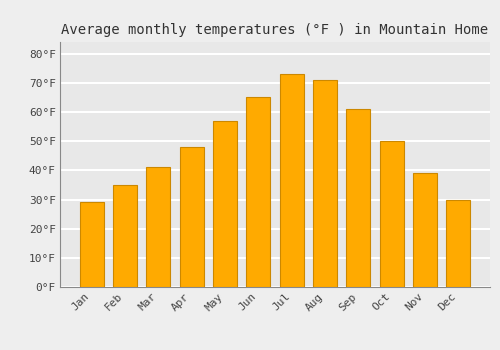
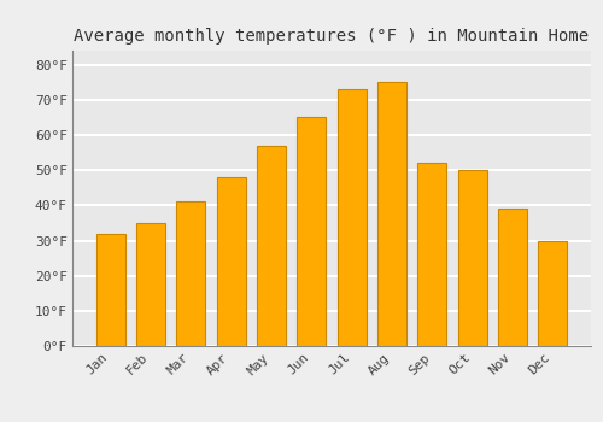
Jan: 29°F -> 32°F
Aug: 71°F -> 75°F
Sep: 61°F -> 52°F
